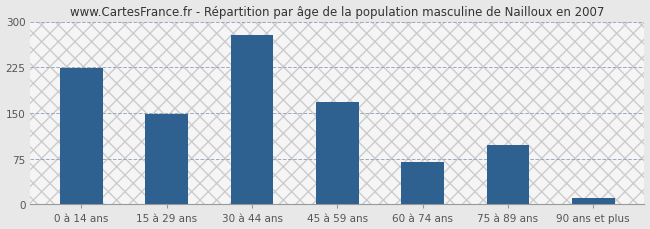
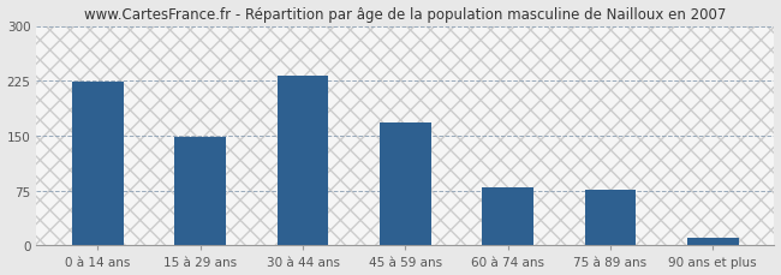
30 à 44 ans: 278 -> 232
60 à 74 ans: 70 -> 80
75 à 89 ans: 98 -> 76
